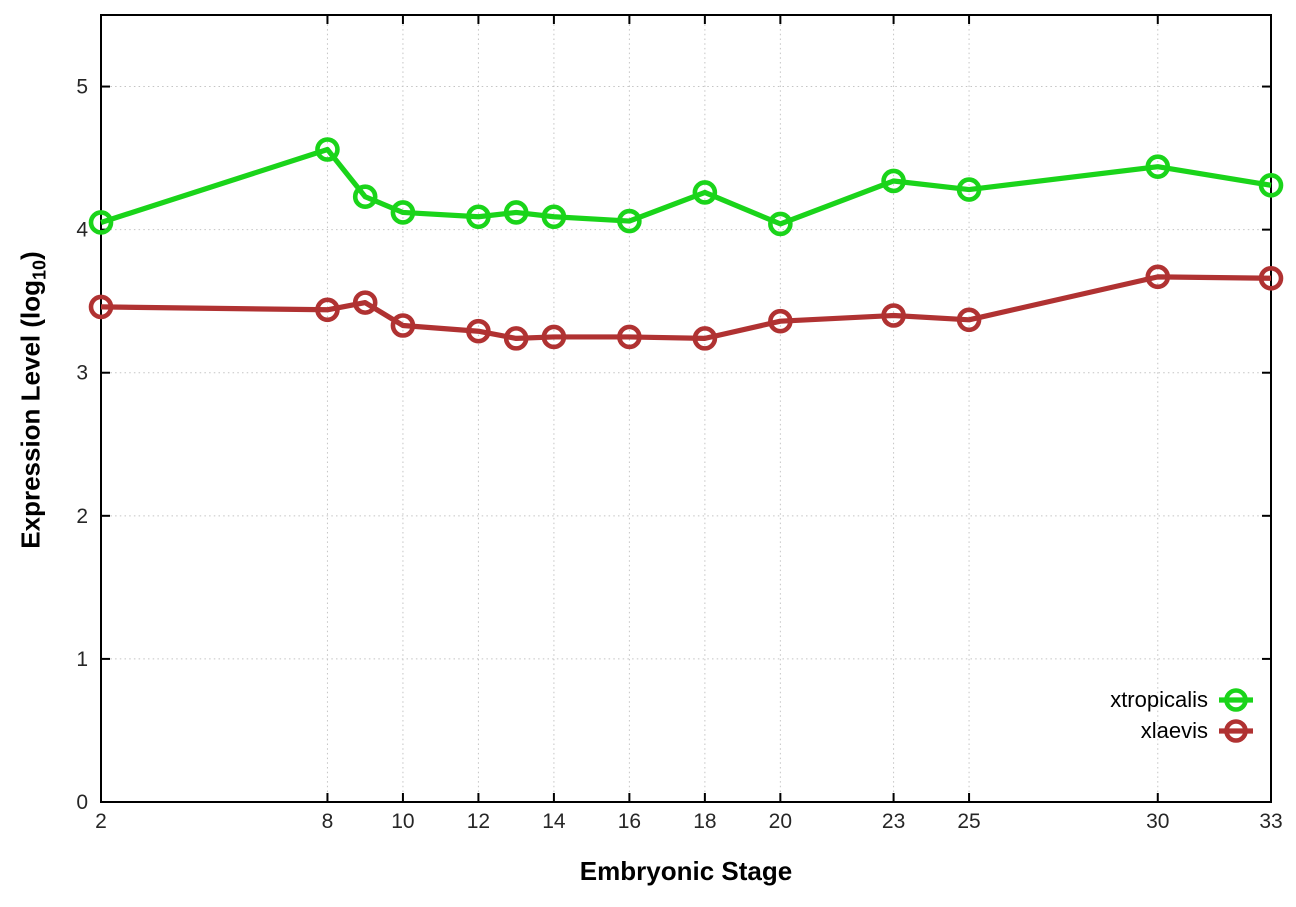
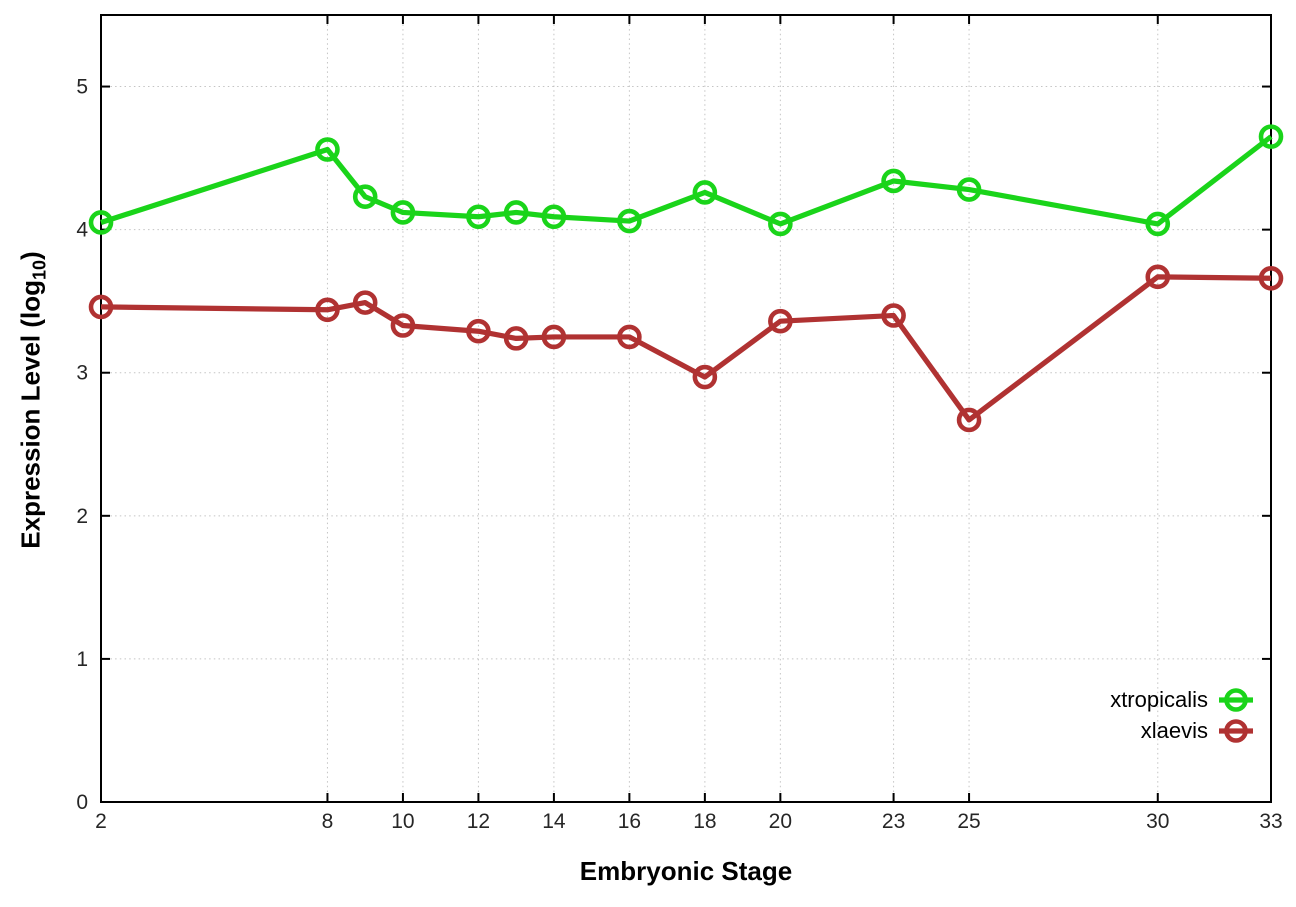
xlaevis/18: 3.24 -> 2.97
xlaevis/25: 3.37 -> 2.67
xtropicalis/30: 4.44 -> 4.04
xtropicalis/33: 4.31 -> 4.65
